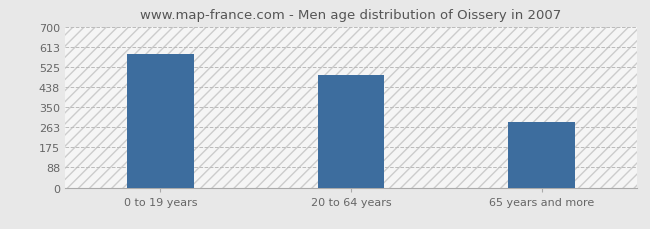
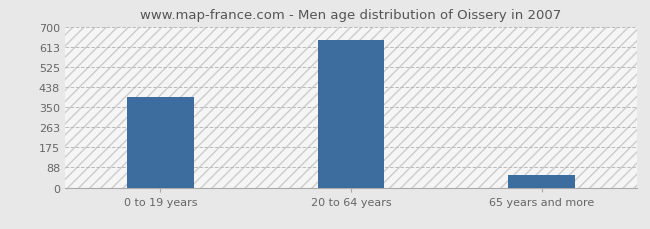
0 to 19 years: 580 -> 393
20 to 64 years: 490 -> 643
65 years and more: 285 -> 56
